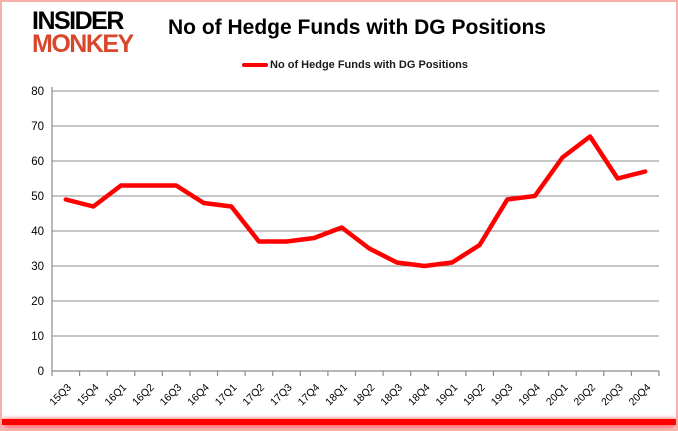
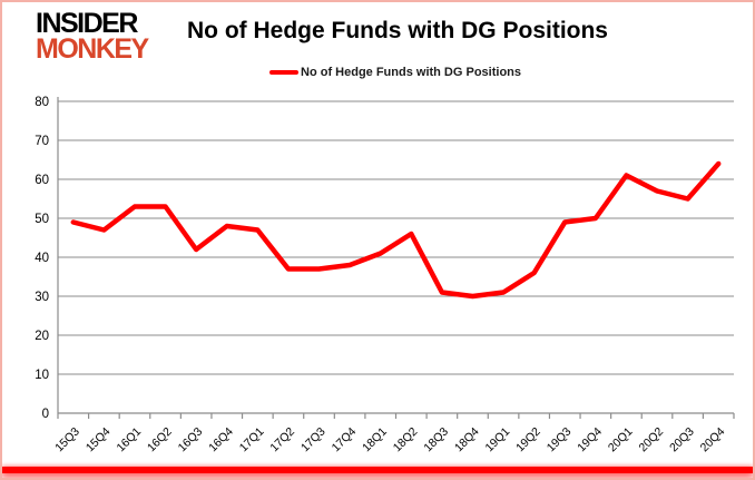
16Q3: 53 -> 42
18Q2: 35 -> 46
20Q2: 67 -> 57
20Q4: 57 -> 64
